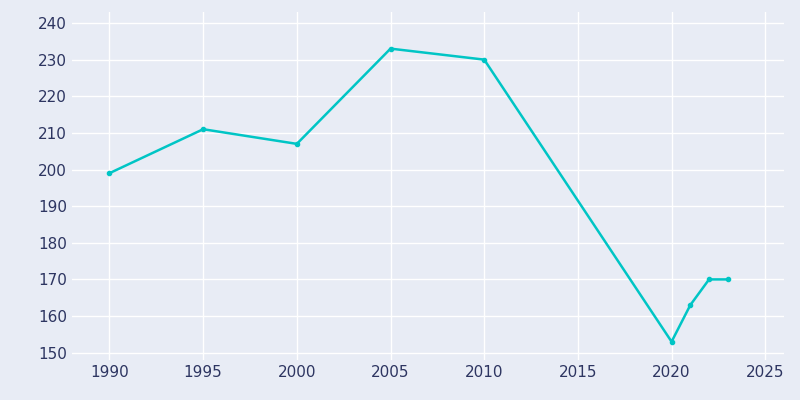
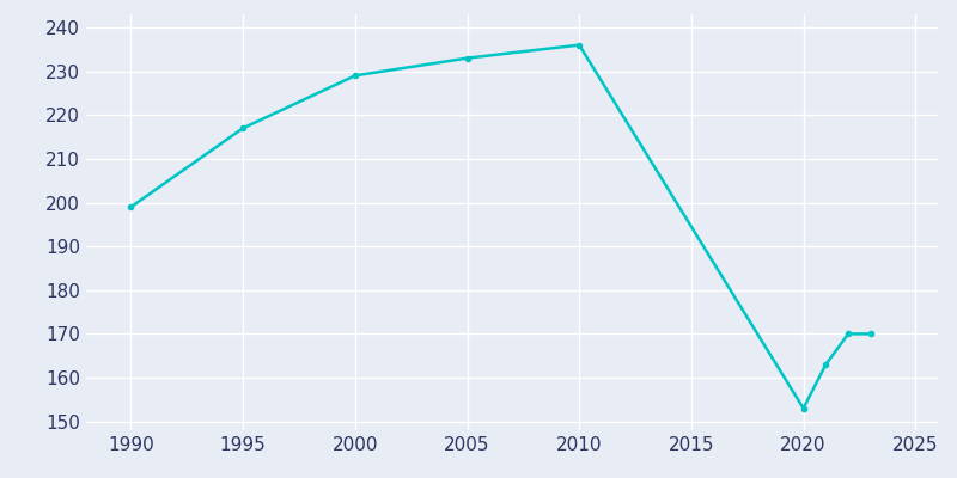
1995: 211 -> 217
2000: 207 -> 229
2010: 230 -> 236
